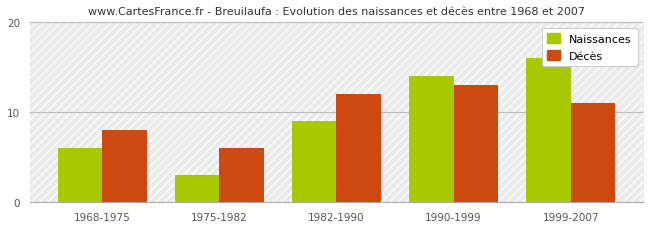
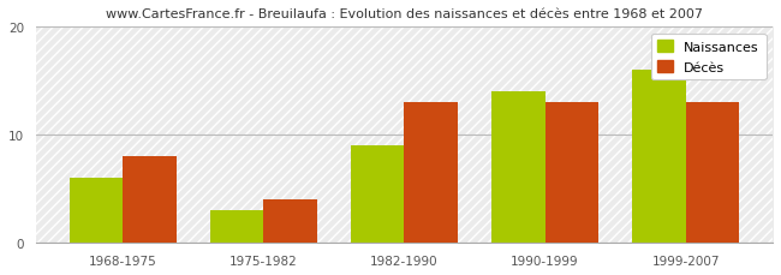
Décès/1975-1982: 6 -> 4
Décès/1982-1990: 12 -> 13
Décès/1999-2007: 11 -> 13
